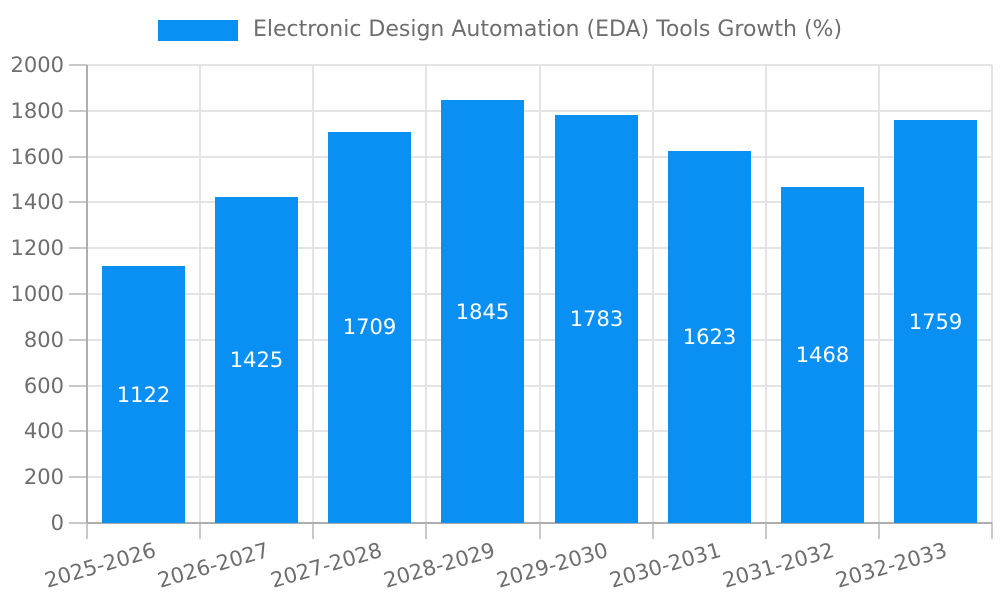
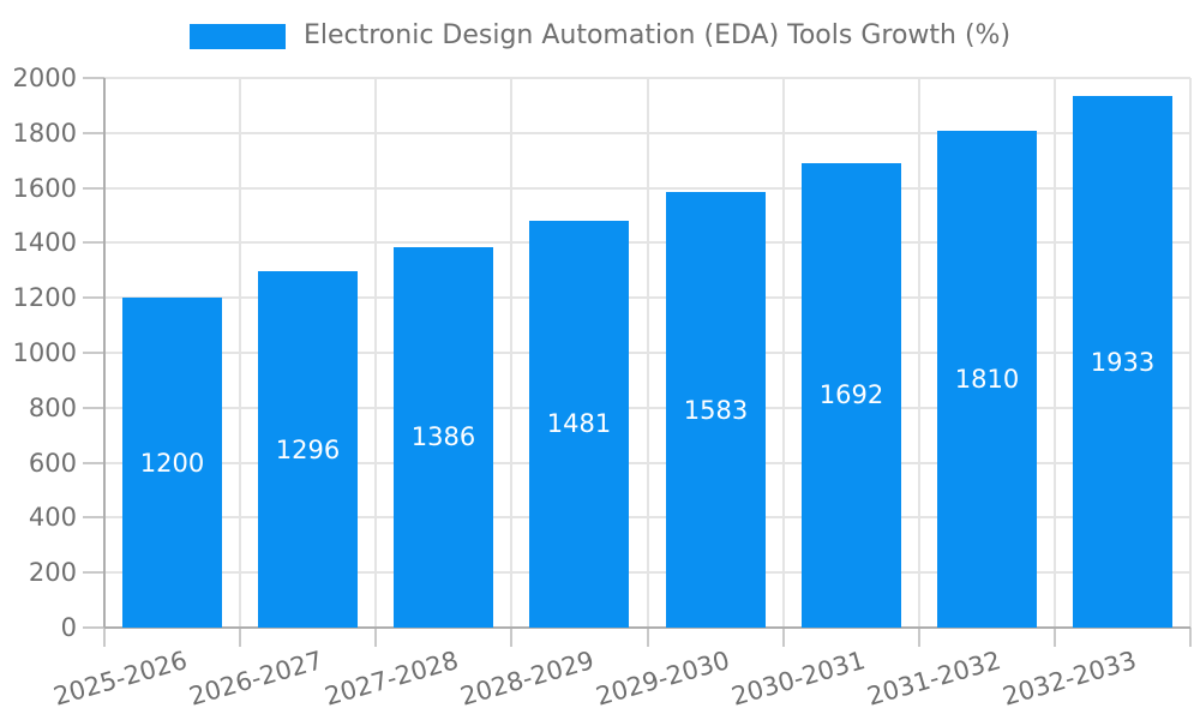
2025-2026: 1122 -> 1200
2026-2027: 1425 -> 1296
2027-2028: 1709 -> 1386
2028-2029: 1845 -> 1481
2029-2030: 1783 -> 1583
2030-2031: 1623 -> 1692
2031-2032: 1468 -> 1810
2032-2033: 1759 -> 1933
